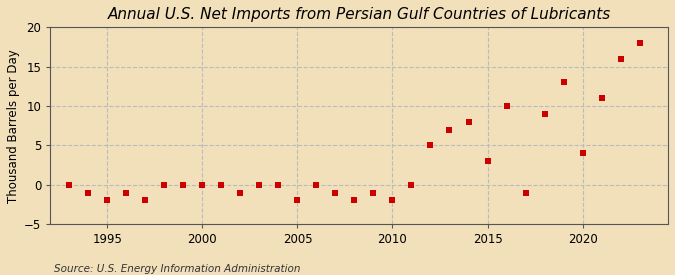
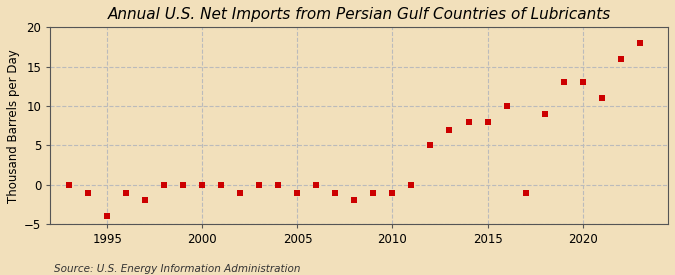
1995: -2 -> -4
2005: -2 -> -1
2010: -2 -> -1
2015: 3 -> 8
2020: 4 -> 13
